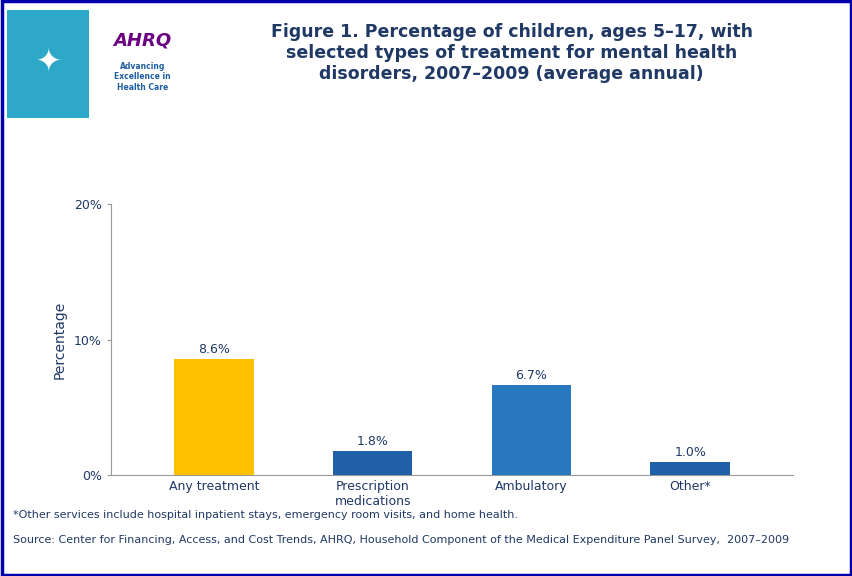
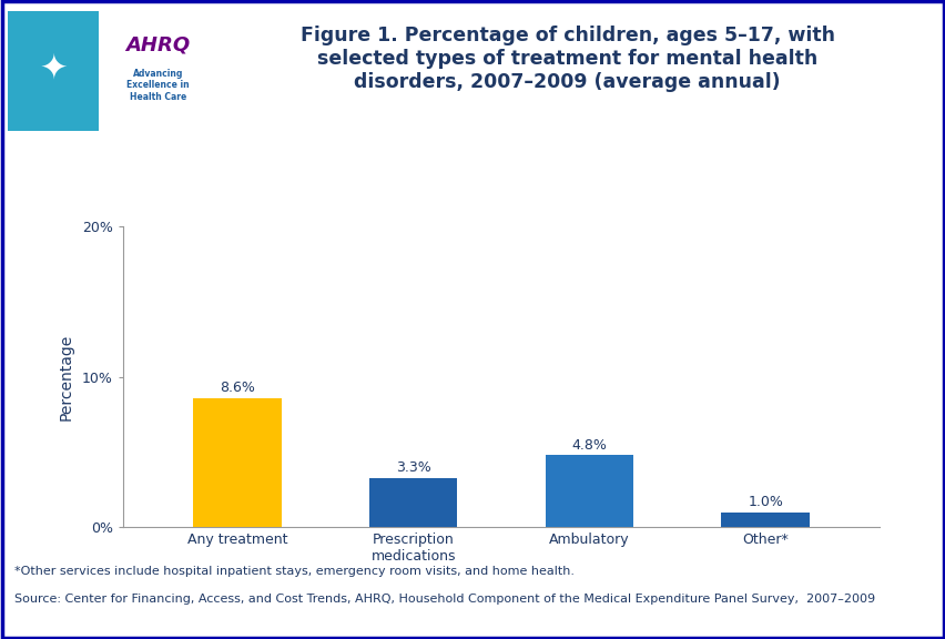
Prescription medications: 1.8% -> 3.3%
Ambulatory: 6.7% -> 4.8%
